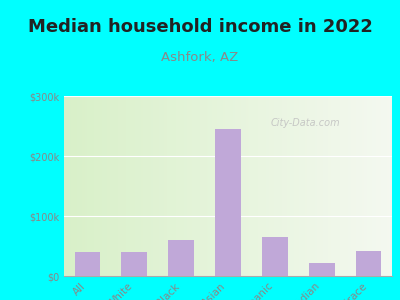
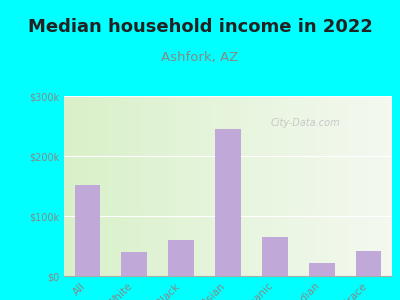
All: $40k -> $152k
